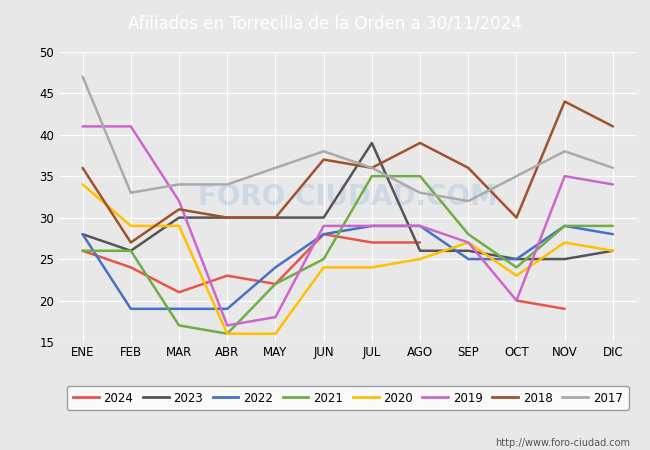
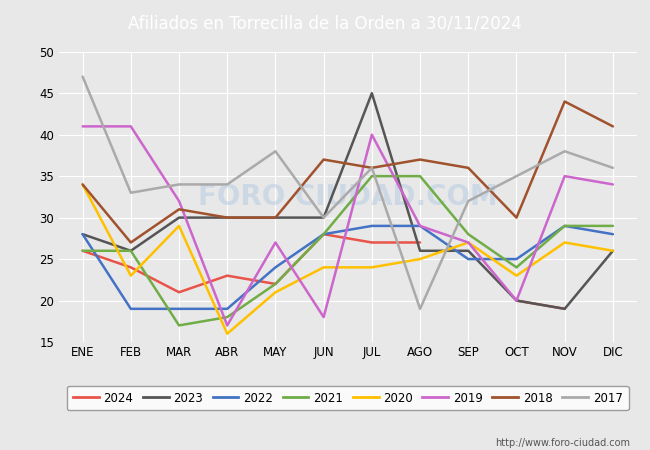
2018/ENE: 36 -> 34
2020/FEB: 29 -> 23
2021/ABR: 16 -> 18
2020/MAY: 16 -> 21
2019/MAY: 18 -> 27
2017/MAY: 36 -> 38
2021/JUN: 25 -> 28
2019/JUN: 29 -> 18
2017/JUN: 38 -> 30
2023/JUL: 39 -> 45
2019/JUL: 29 -> 40
2018/AGO: 39 -> 37
2017/AGO: 33 -> 19
2023/OCT: 25 -> 20
2023/NOV: 25 -> 19
